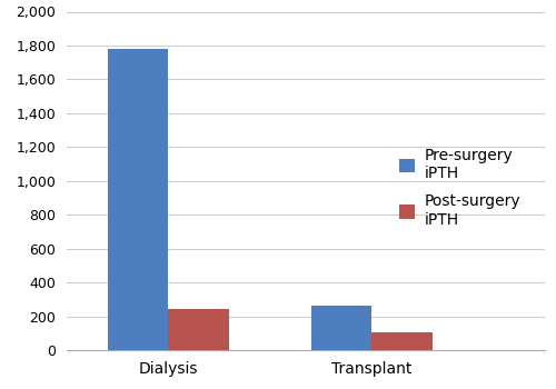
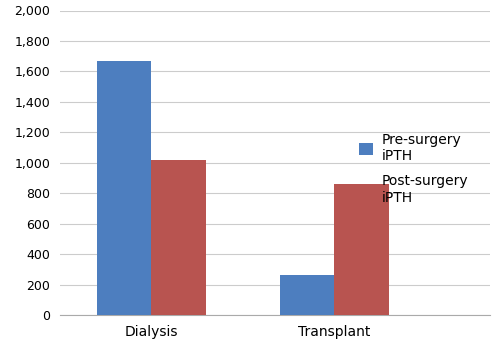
Pre-surgery iPTH/Dialysis: 1,780 -> 1,670
Post-surgery iPTH/Dialysis: 240 -> 1,020
Post-surgery iPTH/Transplant: 100 -> 860
